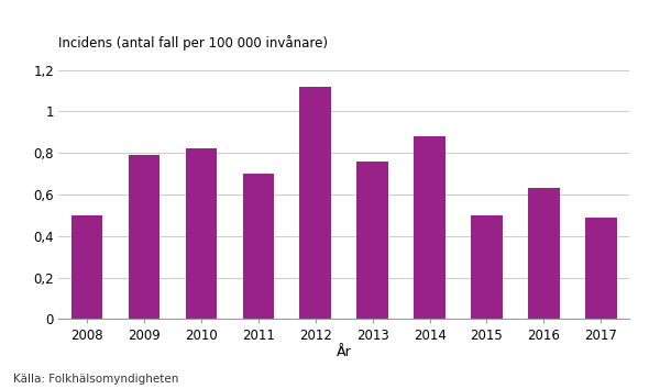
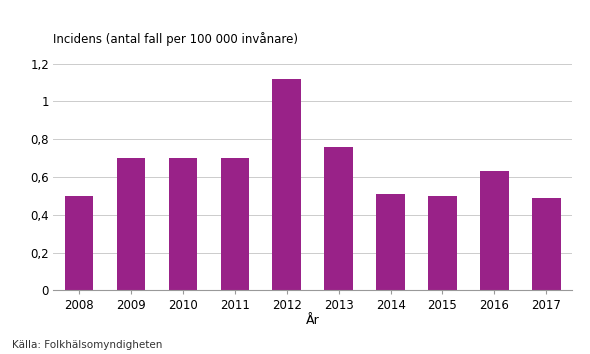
2009: 0,79 -> 0,70
2010: 0,82 -> 0,70
2014: 0,88 -> 0,51
